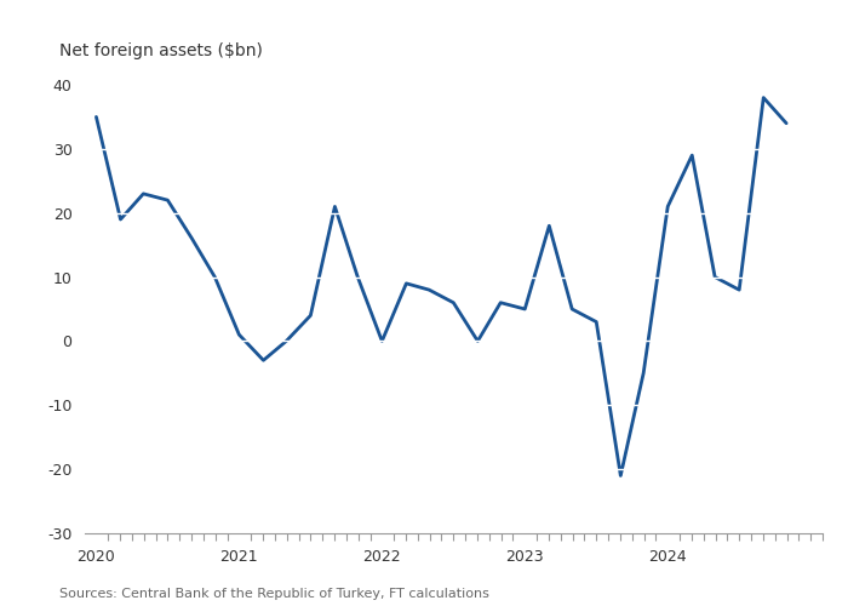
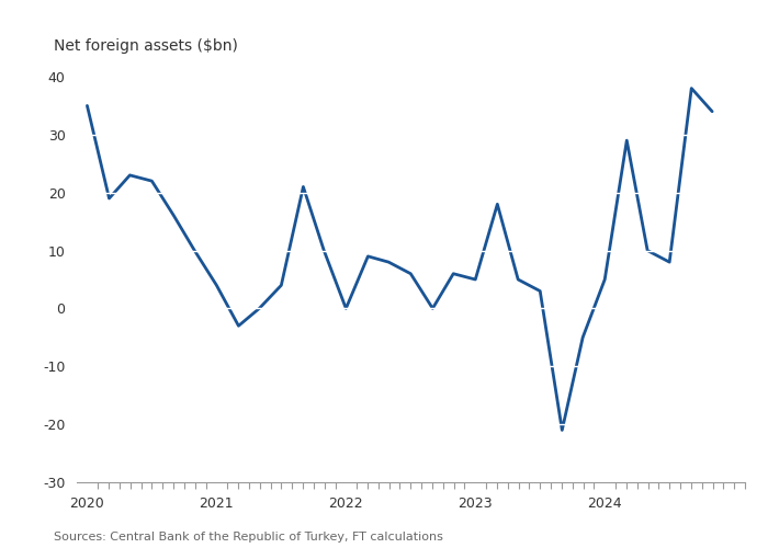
2021: 1 -> 4
2024: 21 -> 5
